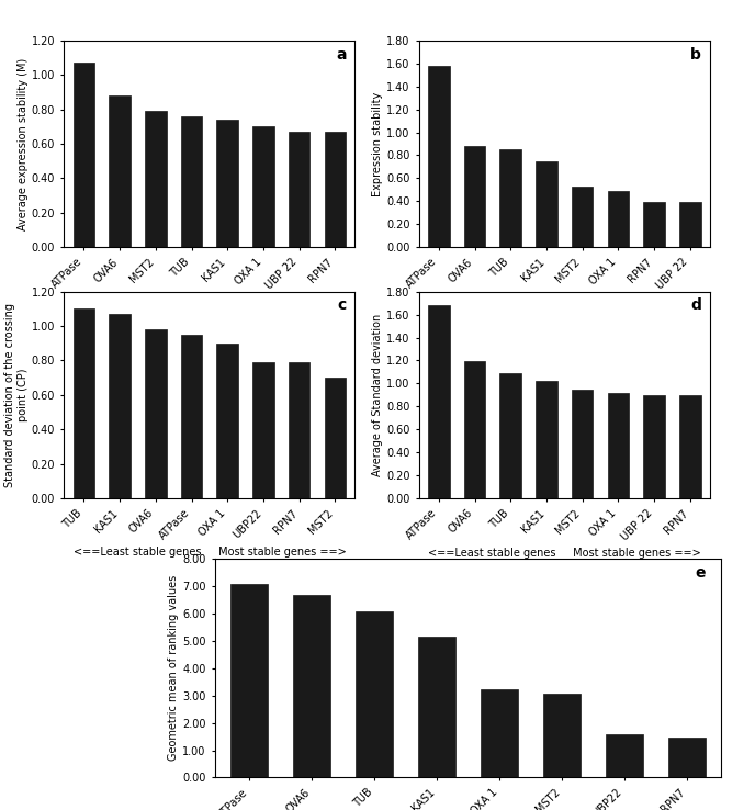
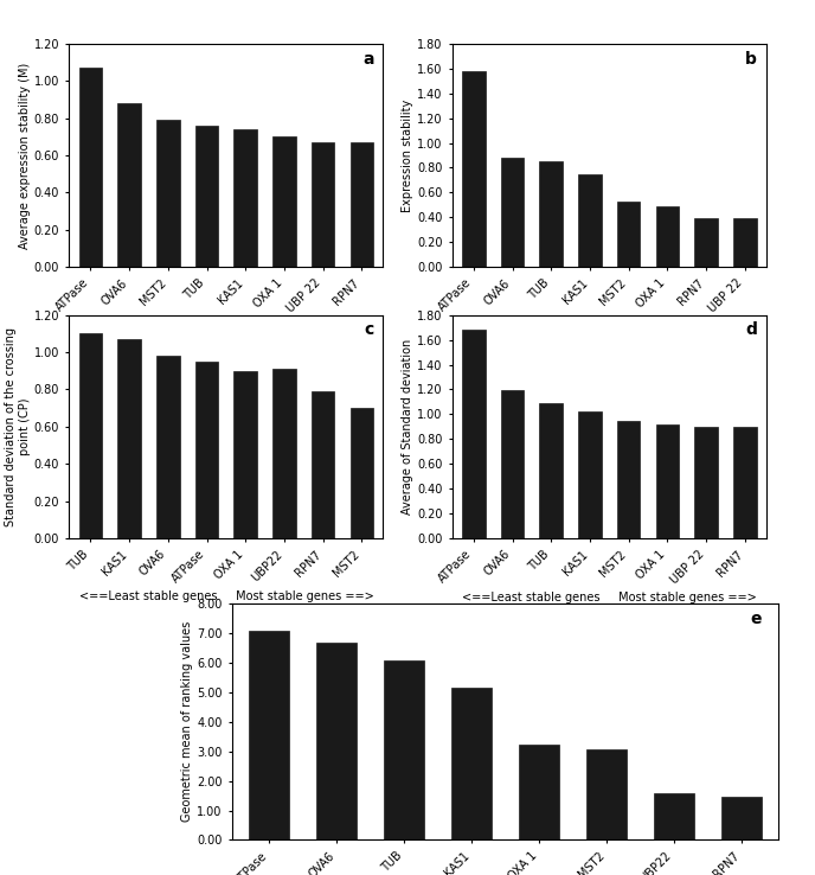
UBP22: 0.79 -> 0.91
